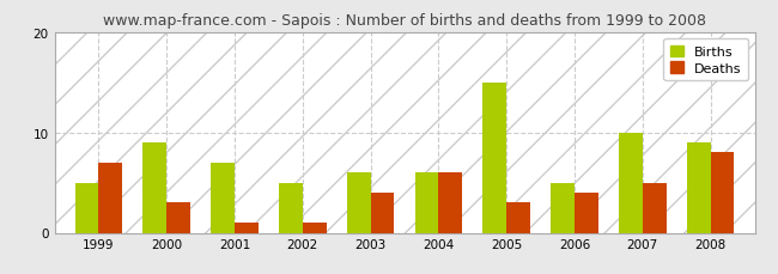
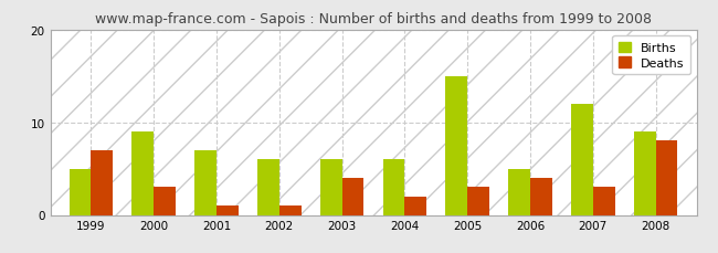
Births/2002: 5 -> 6
Deaths/2004: 6 -> 2
Births/2007: 10 -> 12
Deaths/2007: 5 -> 3
